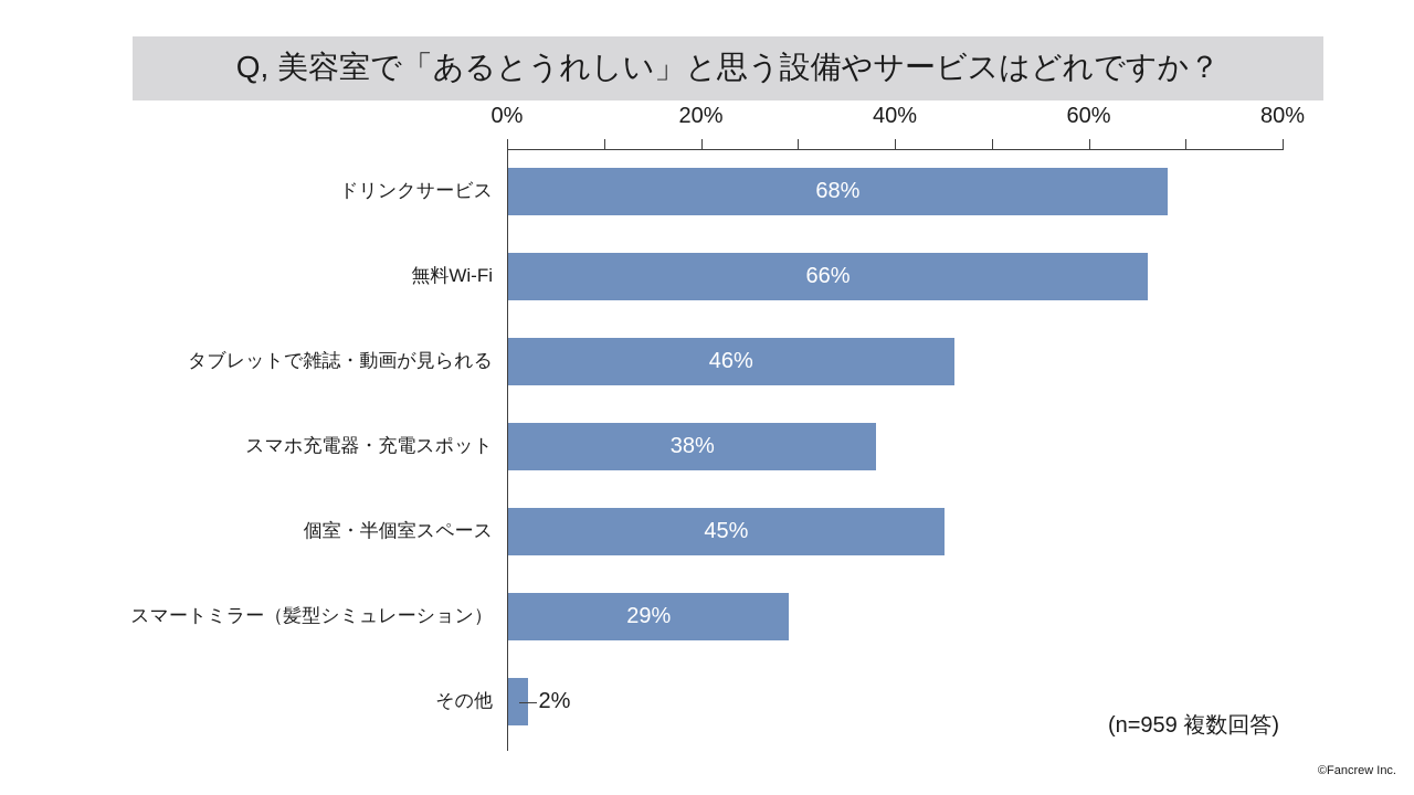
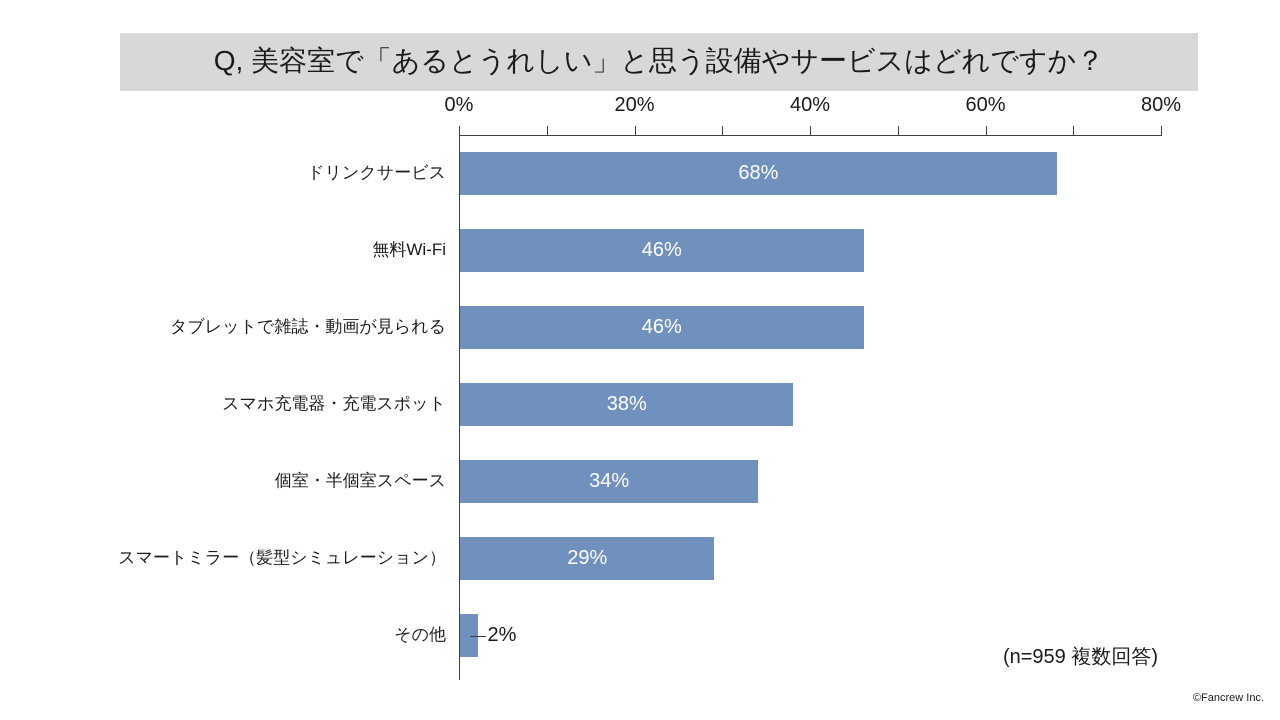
無料Wi-Fi: 66% -> 46%
個室・半個室スペース: 45% -> 34%
